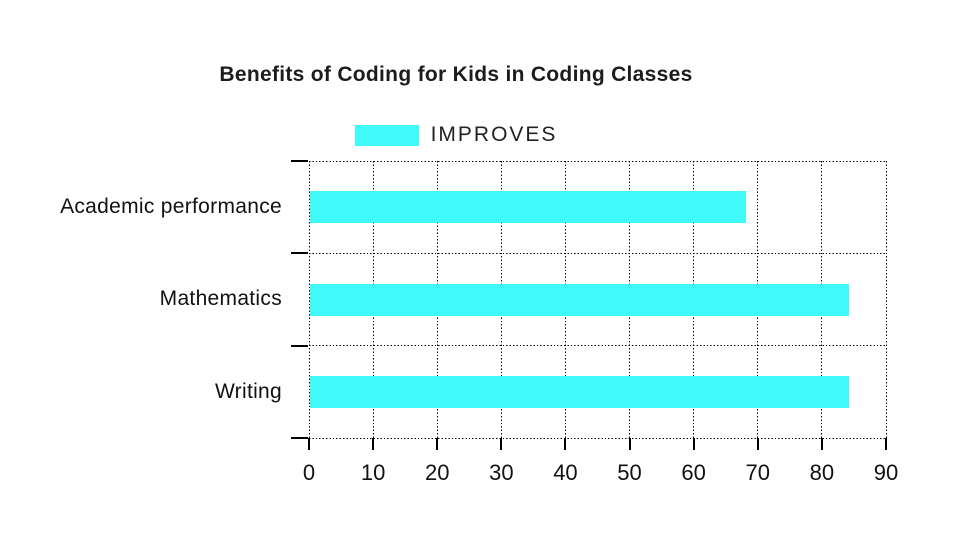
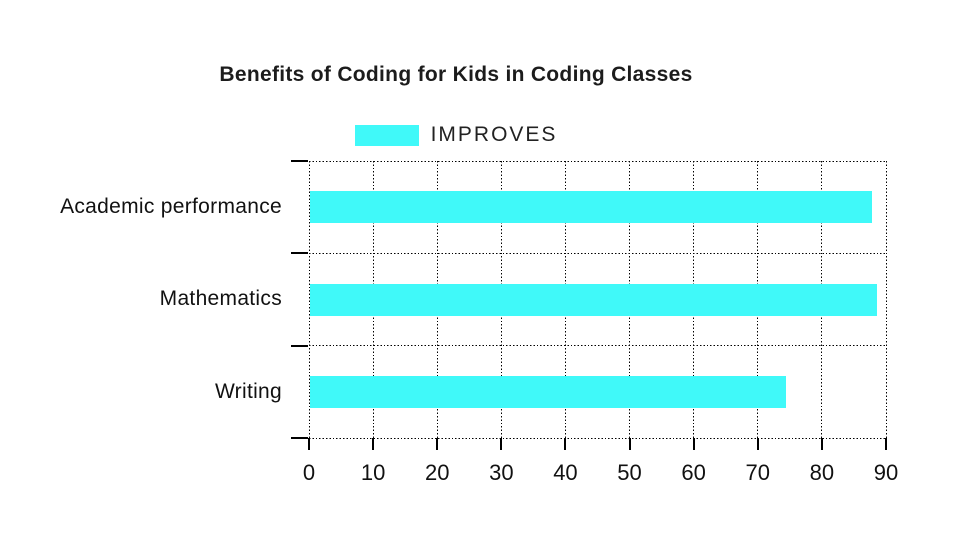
Academic performance: 68 -> 88
Mathematics: 84 -> 88
Writing: 84 -> 74
